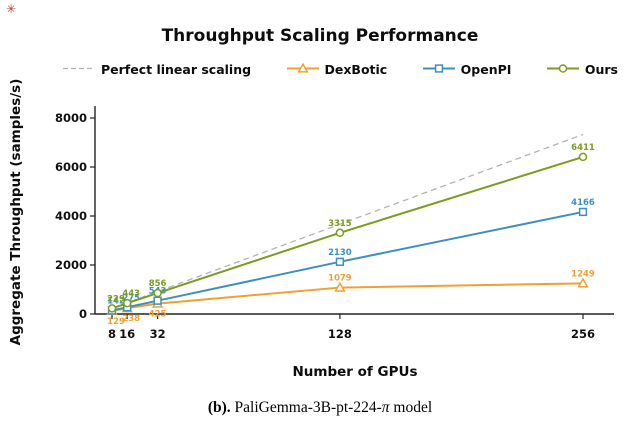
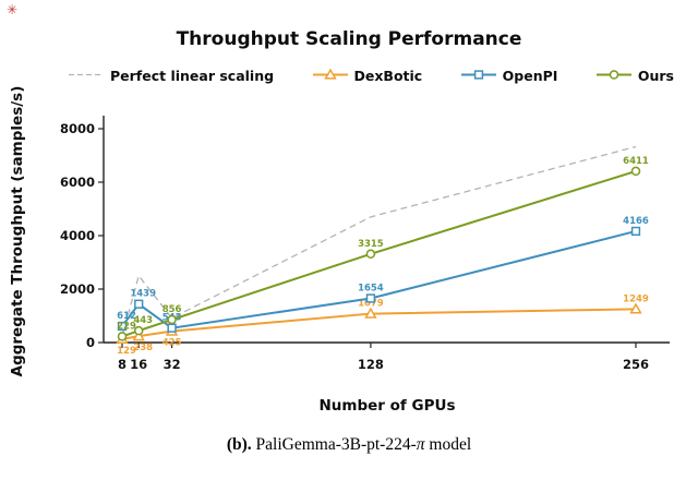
OpenPI/8: 142 -> 612
Perfect linear scaling/16: 500 -> 2500
OpenPI/16: 275 -> 1439
Perfect linear scaling/128: 3700 -> 4700
OpenPI/128: 2130 -> 1654
